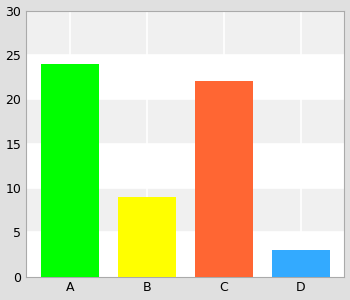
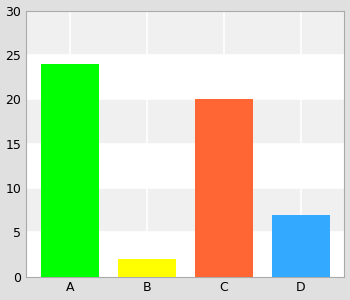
B: 9 -> 2
C: 22 -> 20
D: 3 -> 7
